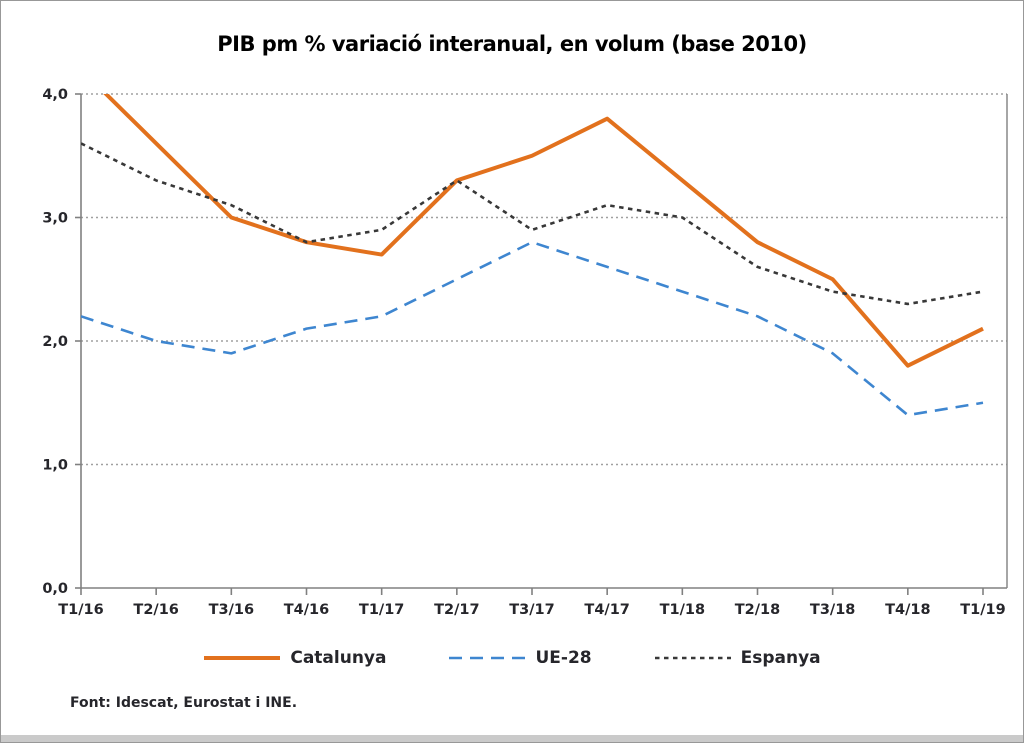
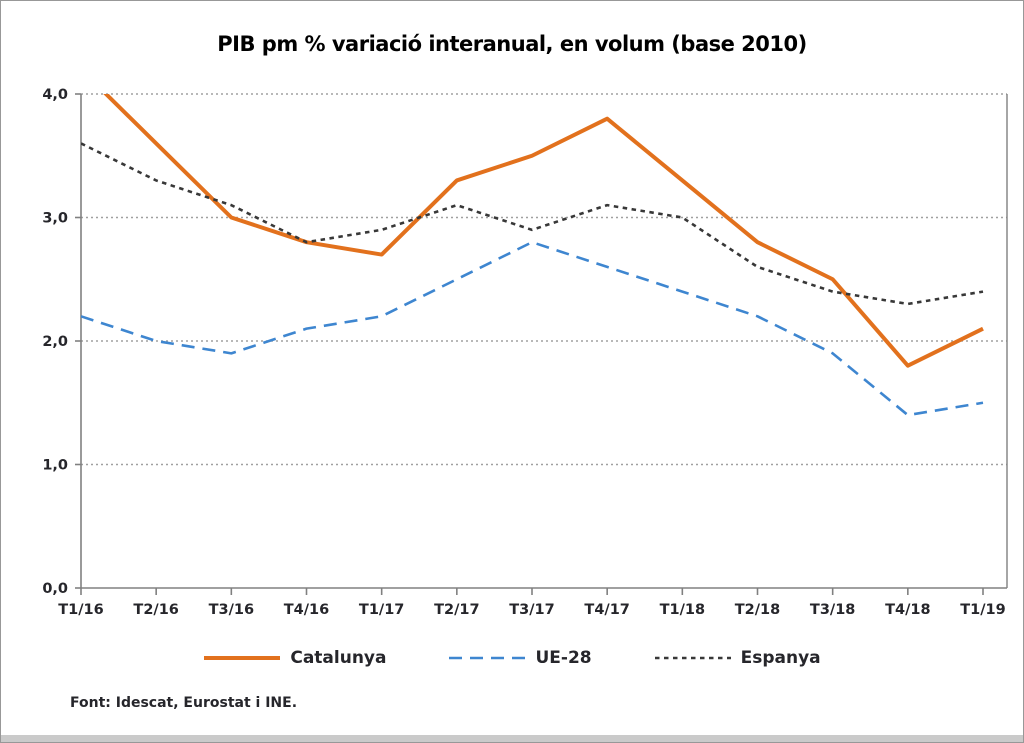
Espanya/T2/17: 3,3 -> 3,1
